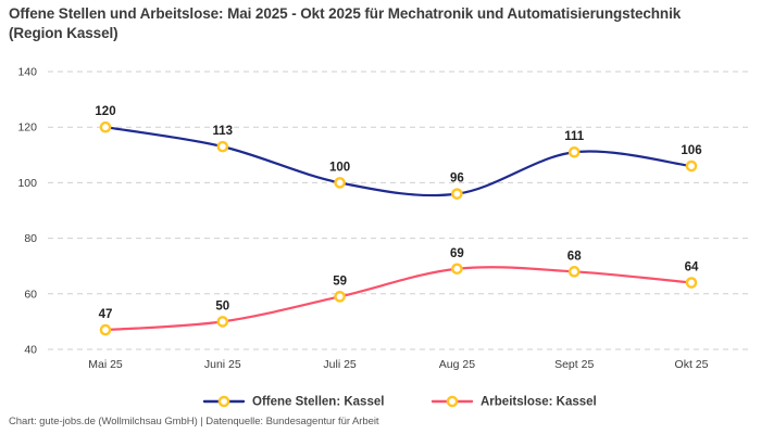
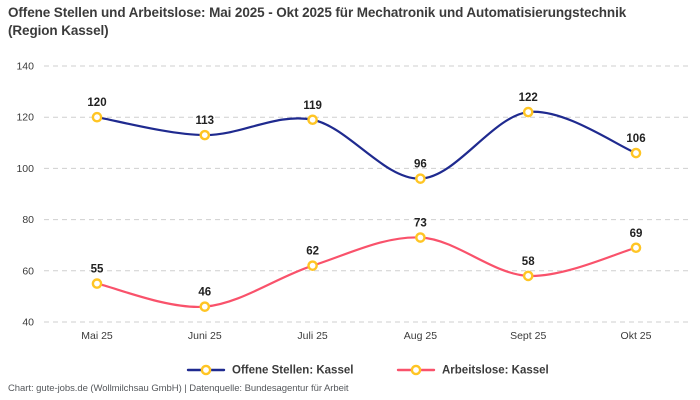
Arbeitslose: Kassel/Mai 25: 47 -> 55
Arbeitslose: Kassel/Juni 25: 50 -> 46
Offene Stellen: Kassel/Juli 25: 100 -> 119
Arbeitslose: Kassel/Juli 25: 59 -> 62
Arbeitslose: Kassel/Aug 25: 69 -> 73
Offene Stellen: Kassel/Sept 25: 111 -> 122
Arbeitslose: Kassel/Sept 25: 68 -> 58
Arbeitslose: Kassel/Okt 25: 64 -> 69
